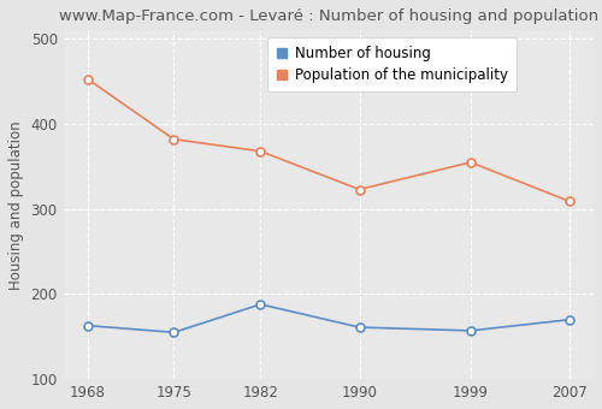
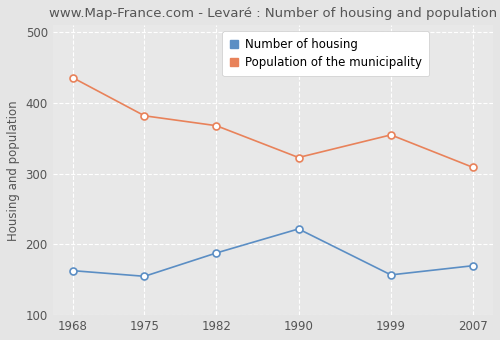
Population of the municipality/1968: 453 -> 436
Number of housing/1990: 161 -> 222
